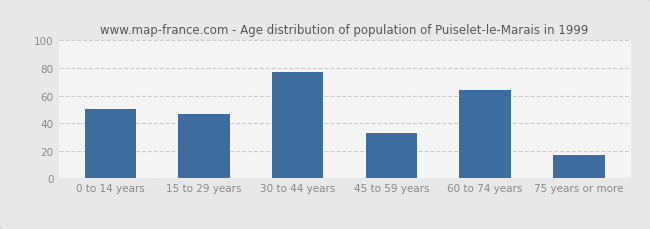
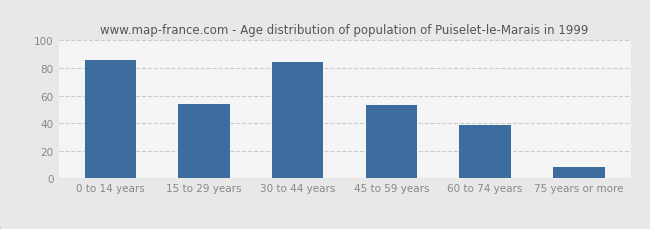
0 to 14 years: 50 -> 86
15 to 29 years: 47 -> 54
30 to 44 years: 77 -> 84
45 to 59 years: 33 -> 53
60 to 74 years: 64 -> 39
75 years or more: 17 -> 8
